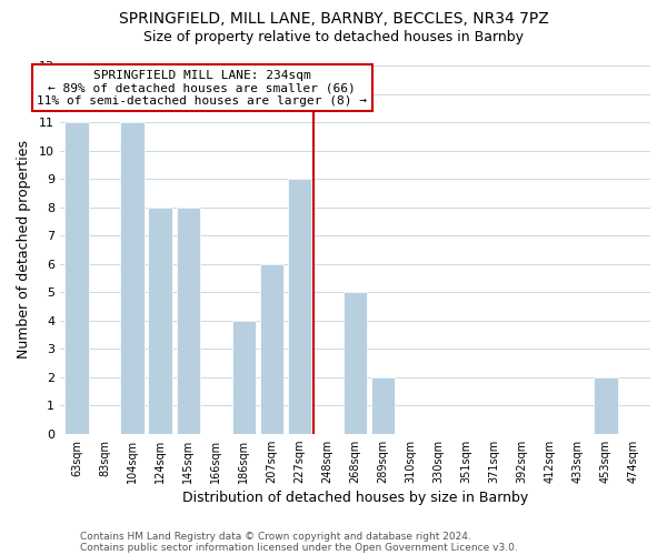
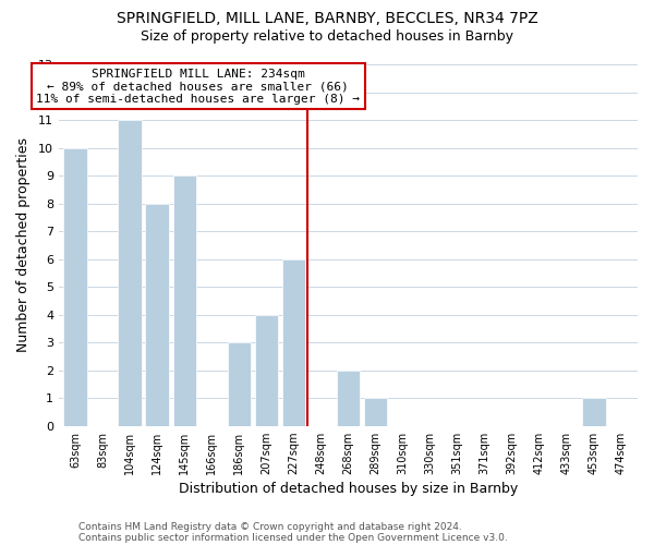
63sqm: 11 -> 10
145sqm: 8 -> 9
186sqm: 4 -> 3
207sqm: 6 -> 4
227sqm: 9 -> 6
268sqm: 5 -> 2
289sqm: 2 -> 1
453sqm: 2 -> 1
